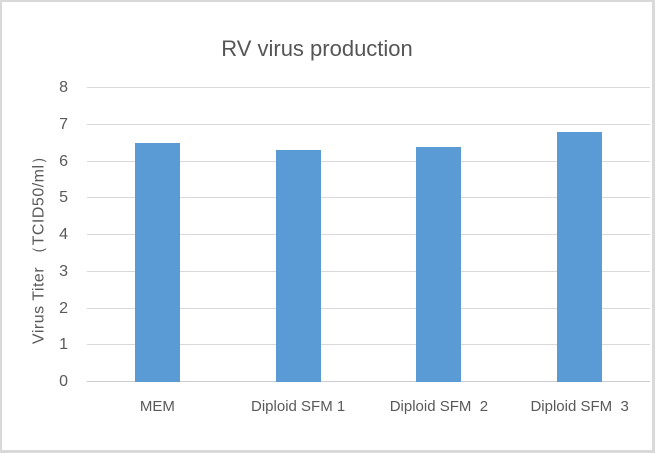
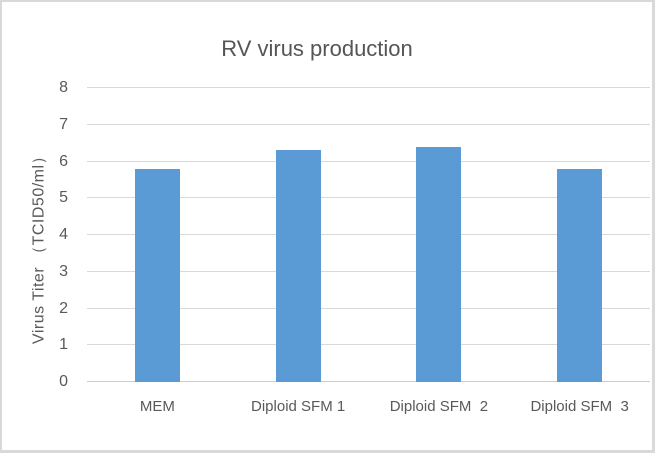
MEM: 6.5 -> 5.8
Diploid SFM 3: 6.8 -> 5.8
